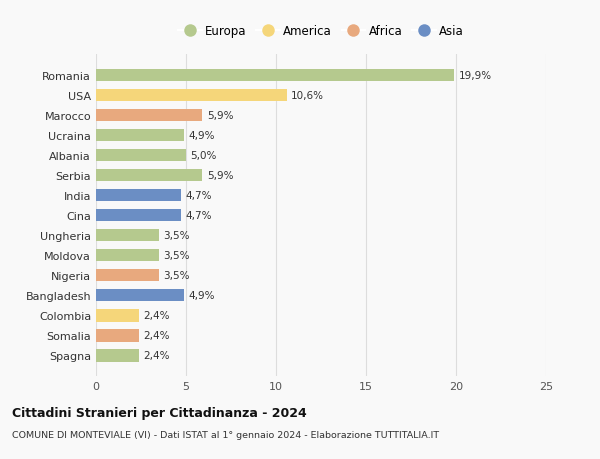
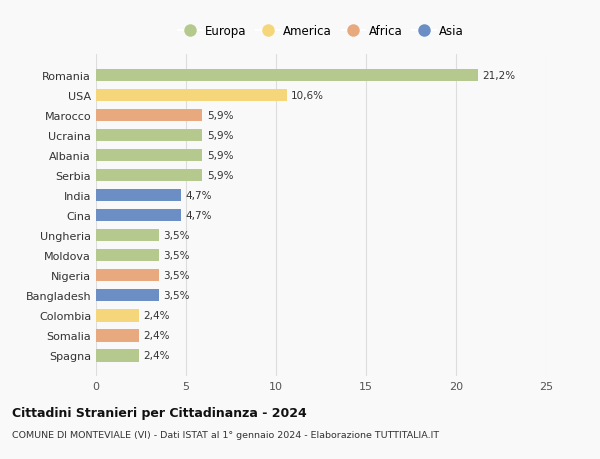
Romania: 19,9% -> 21,2%
Ucraina: 4,9% -> 5,9%
Albania: 5,0% -> 5,9%
Bangladesh: 4,9% -> 3,5%
